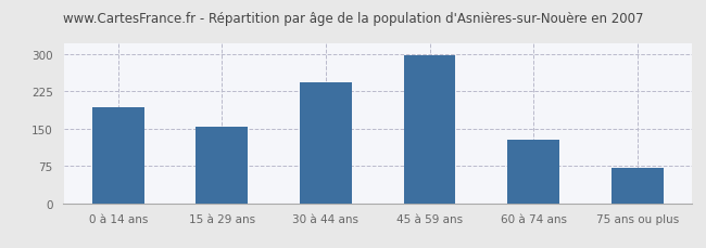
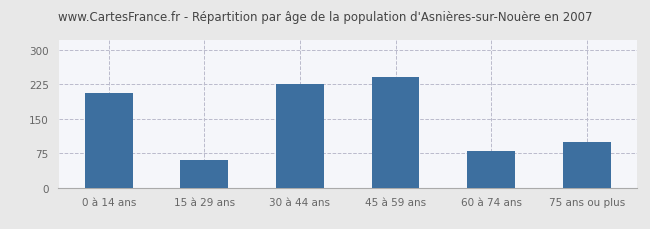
0 à 14 ans: 193 -> 205
15 à 29 ans: 153 -> 60
30 à 44 ans: 243 -> 225
45 à 59 ans: 297 -> 240
60 à 74 ans: 128 -> 80
75 ans ou plus: 70 -> 100
